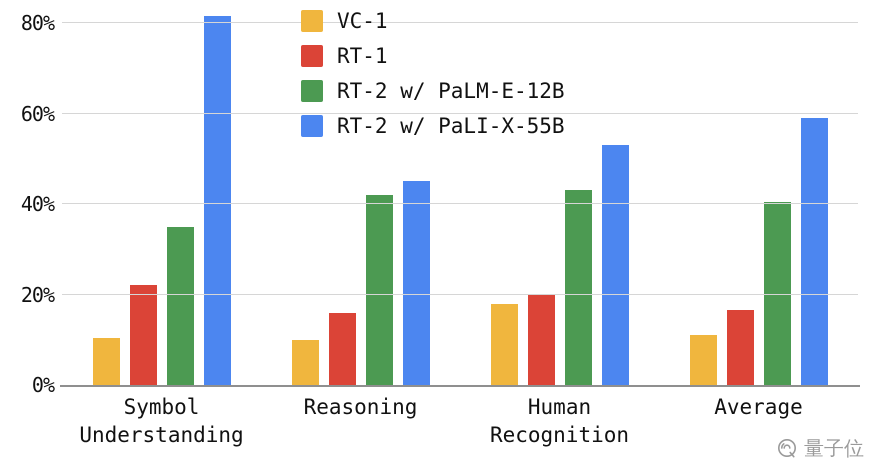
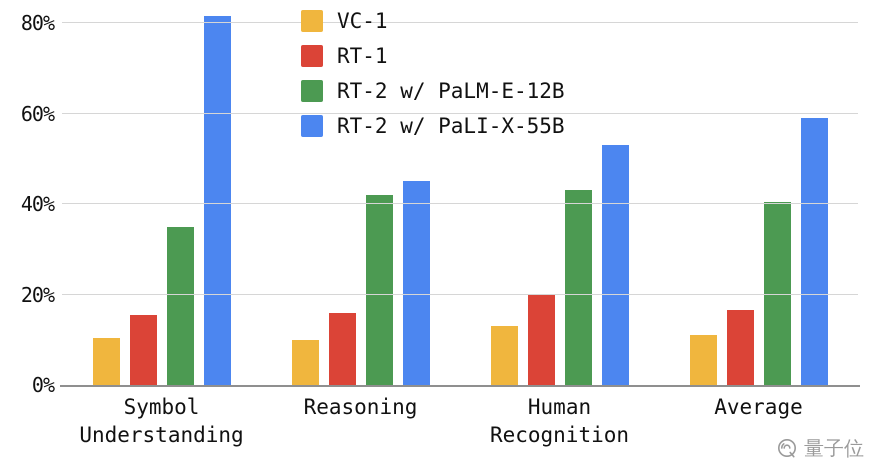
RT-1/Symbol Understanding: 22% -> 16%
VC-1/Human Recognition: 18% -> 13%
